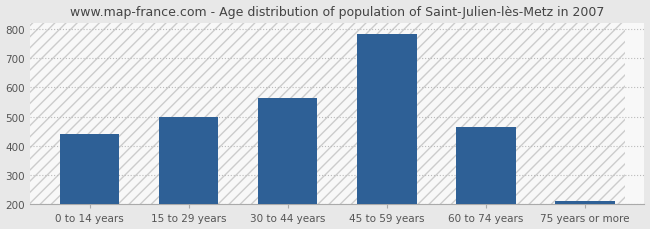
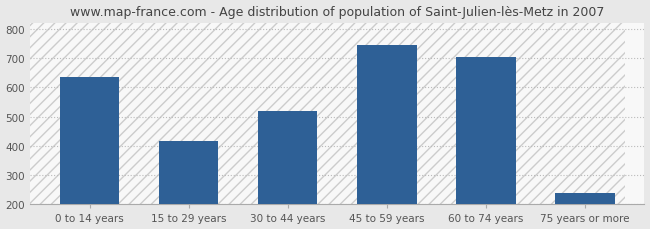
0 to 14 years: 440 -> 635
15 to 29 years: 500 -> 415
30 to 44 years: 565 -> 520
45 to 59 years: 783 -> 745
60 to 74 years: 465 -> 705
75 years or more: 213 -> 240
